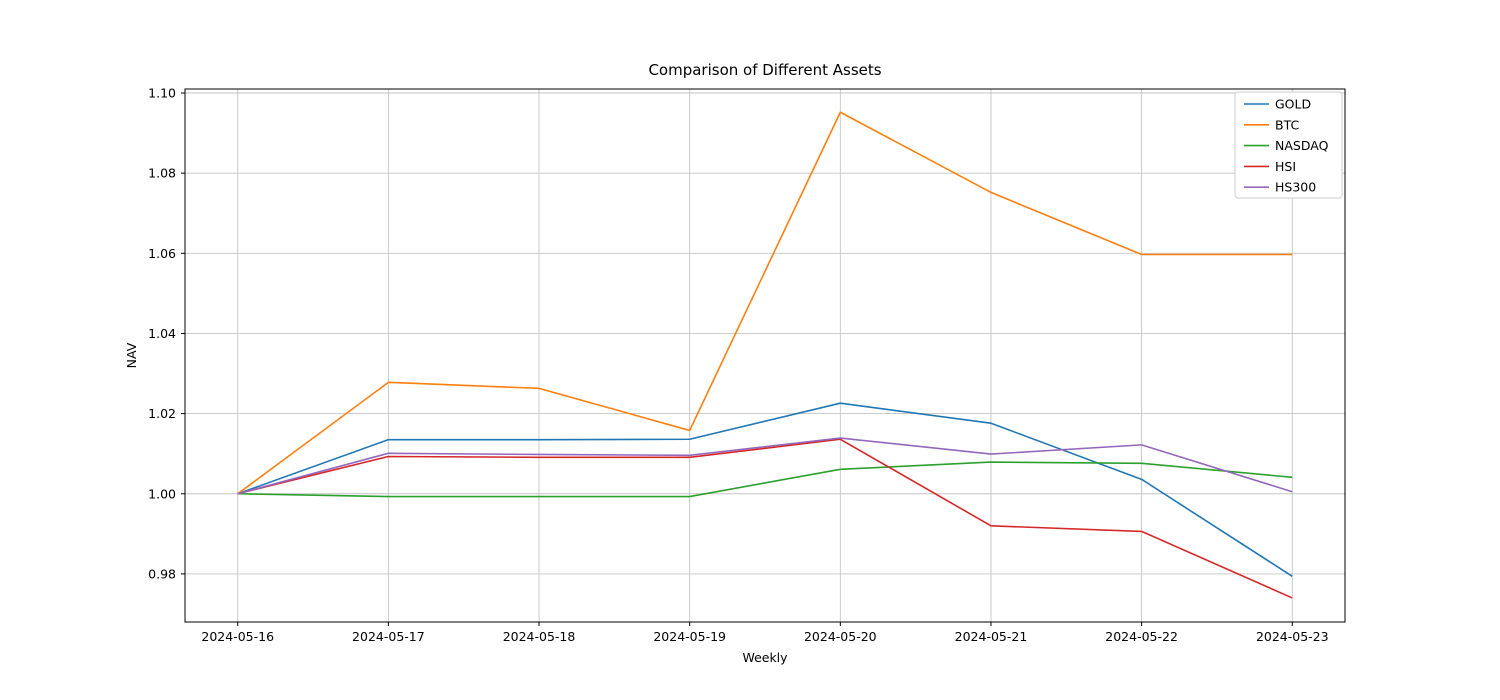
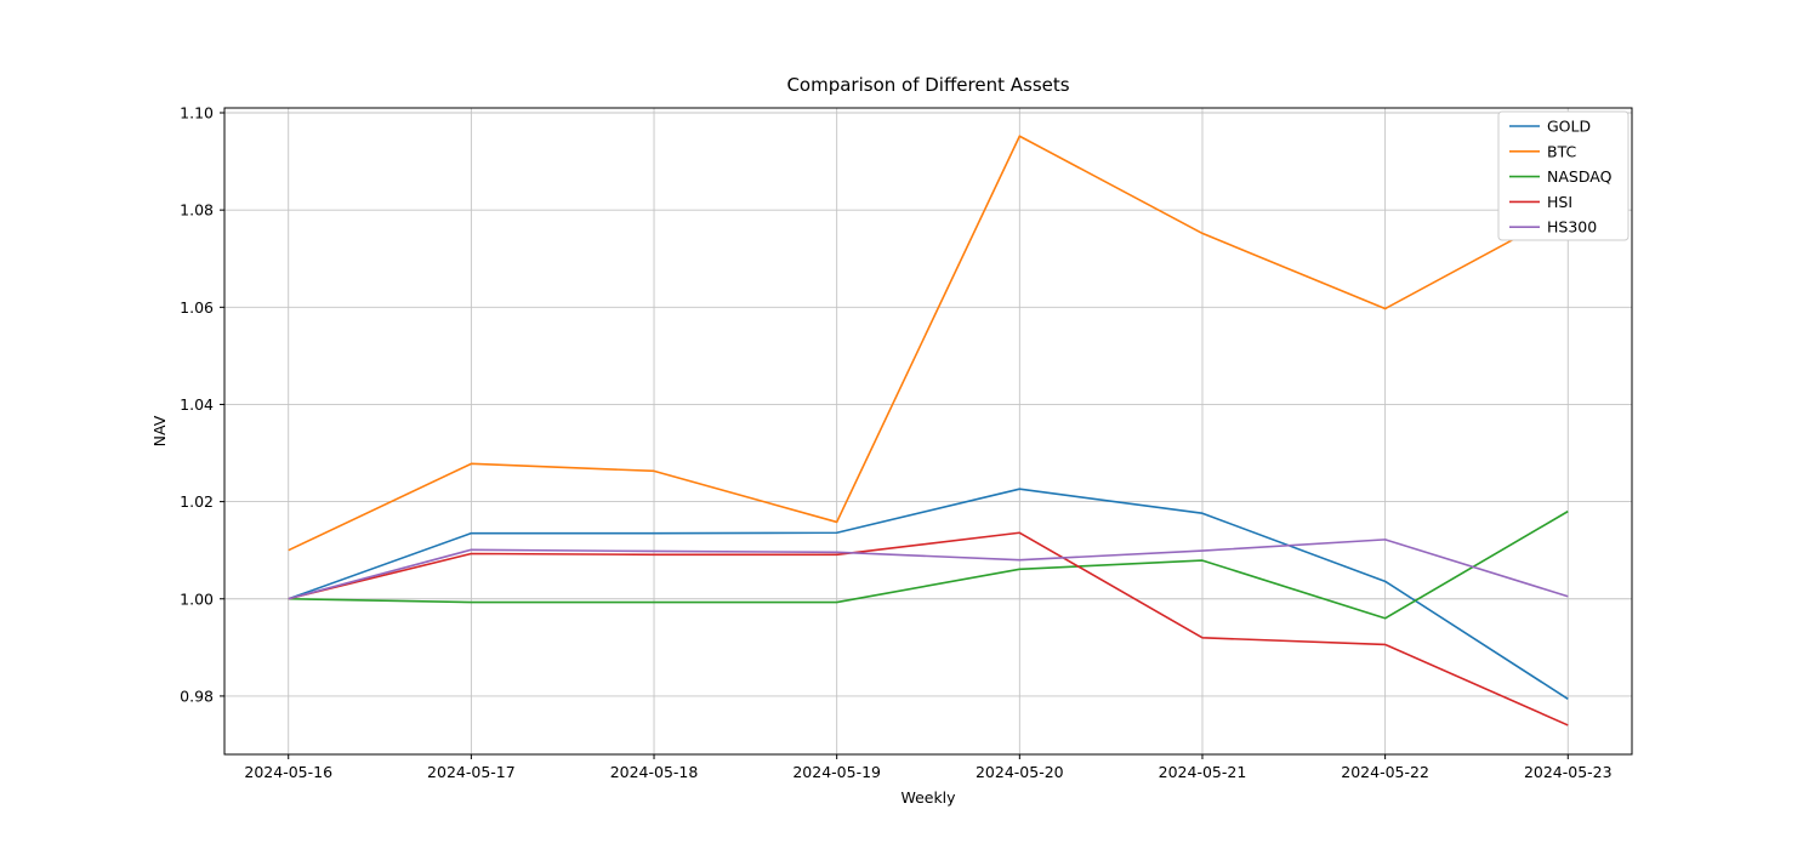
BTC/2024-05-16: 1.000 -> 1.010
HS300/2024-05-20: 1.014 -> 1.008
NASDAQ/2024-05-22: 1.008 -> 0.996
BTC/2024-05-23: 1.060 -> 1.080
NASDAQ/2024-05-23: 1.004 -> 1.018
